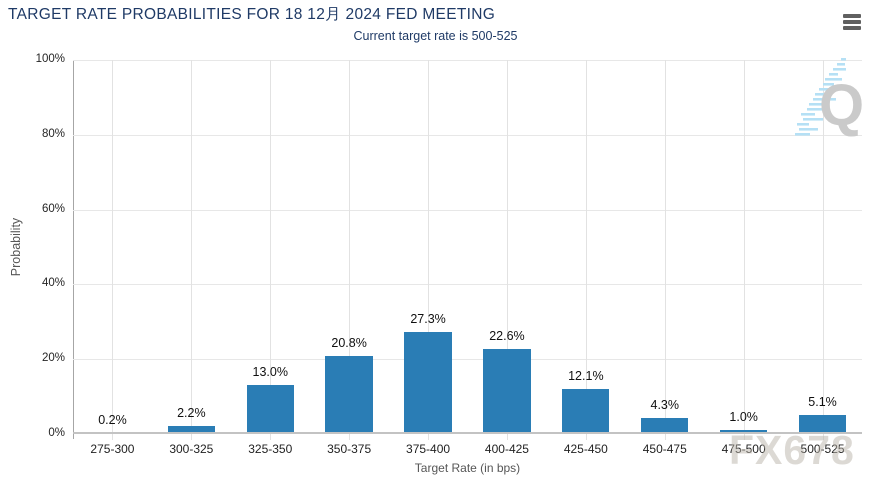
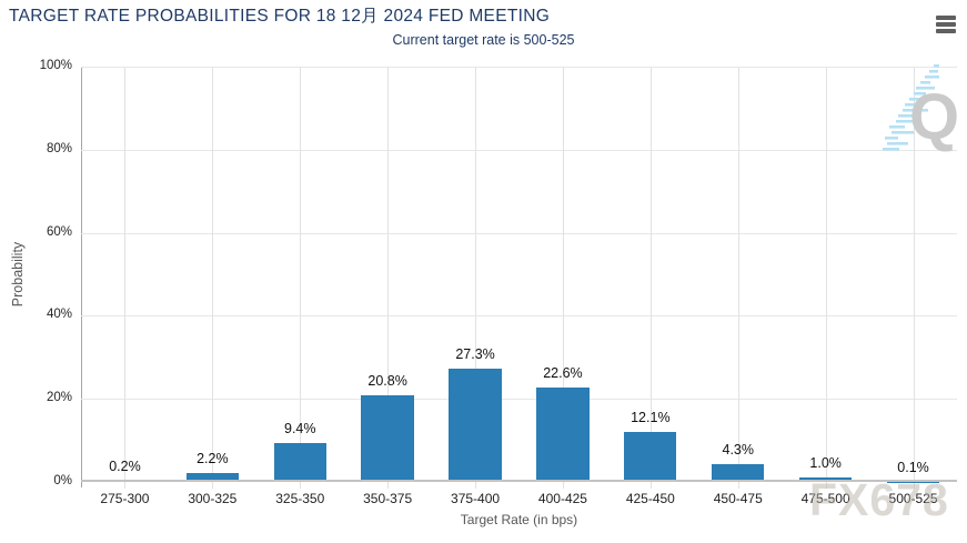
325-350: 13.0% -> 9.4%
500-525: 5.1% -> 0.1%
